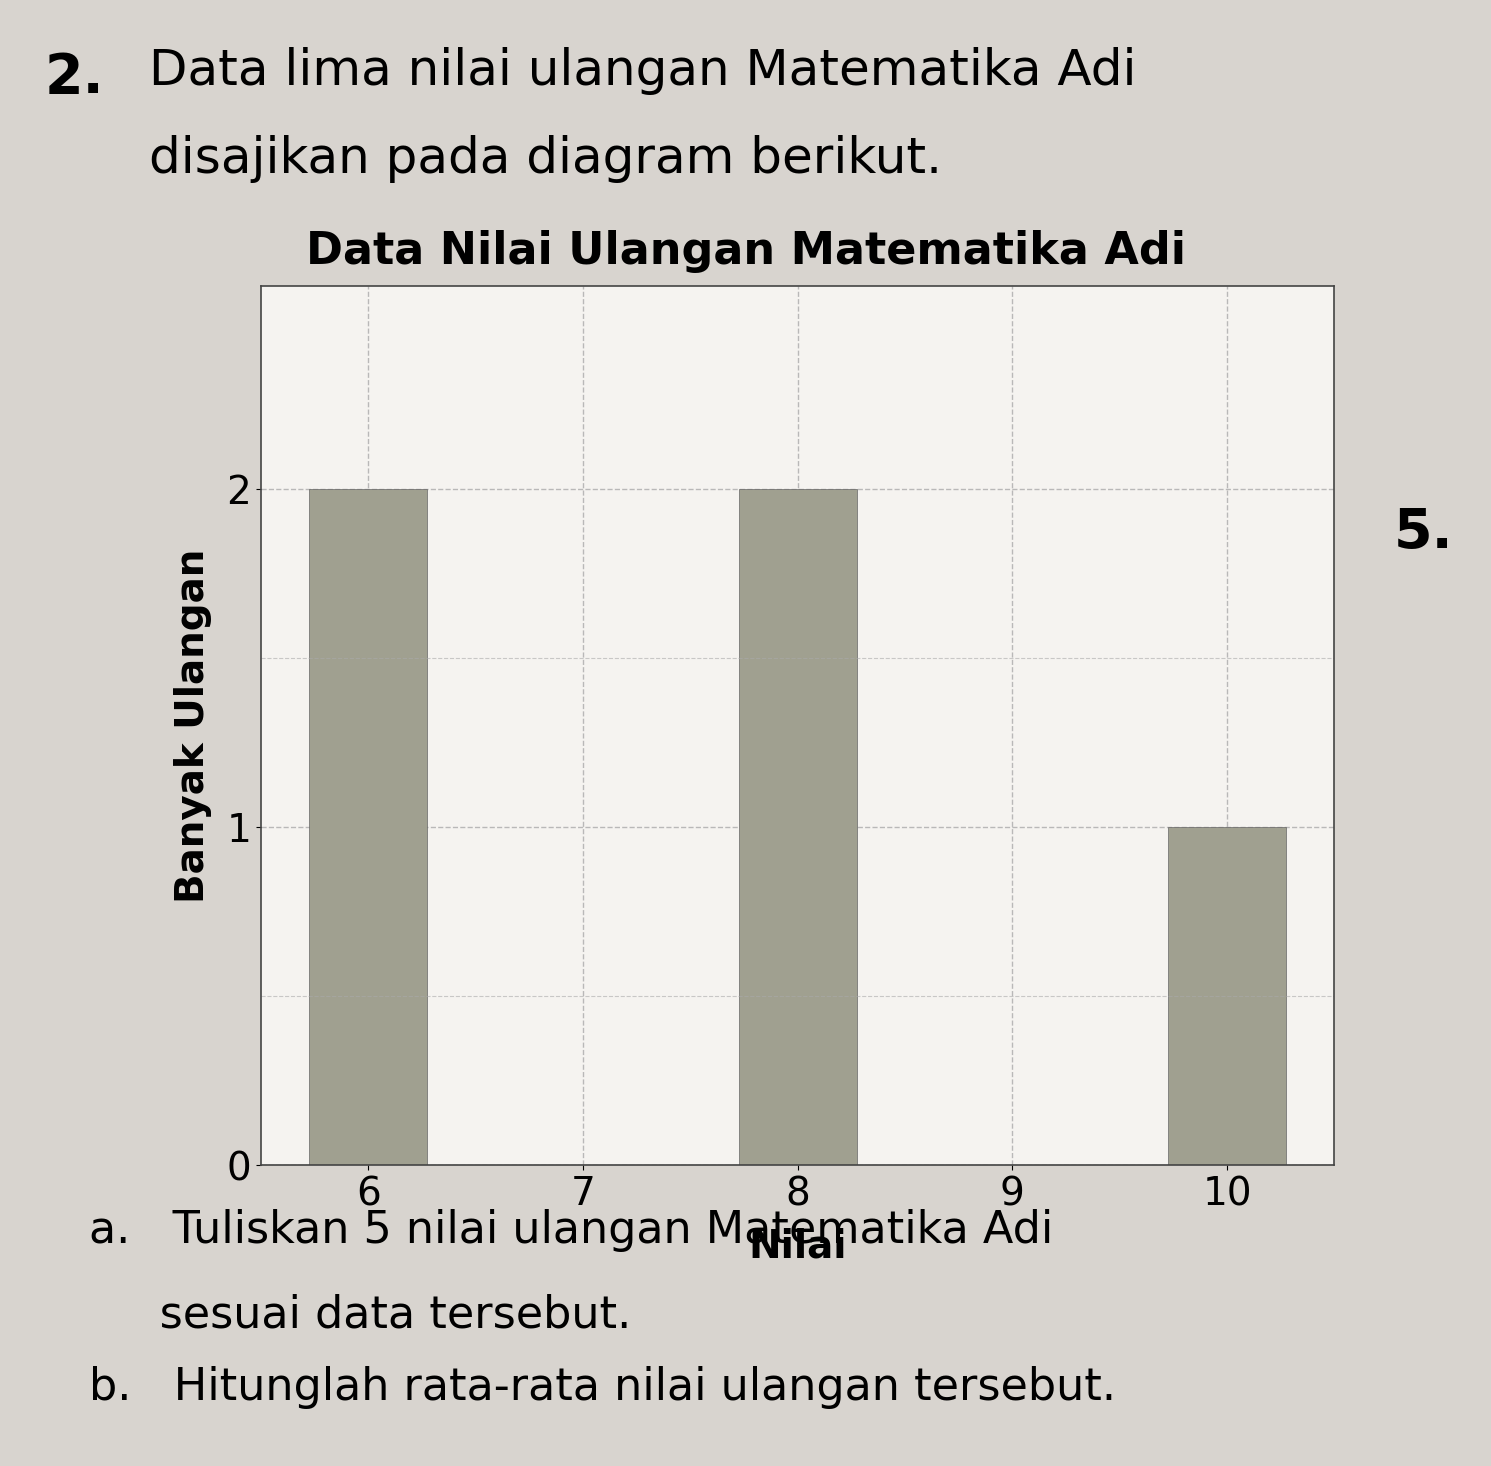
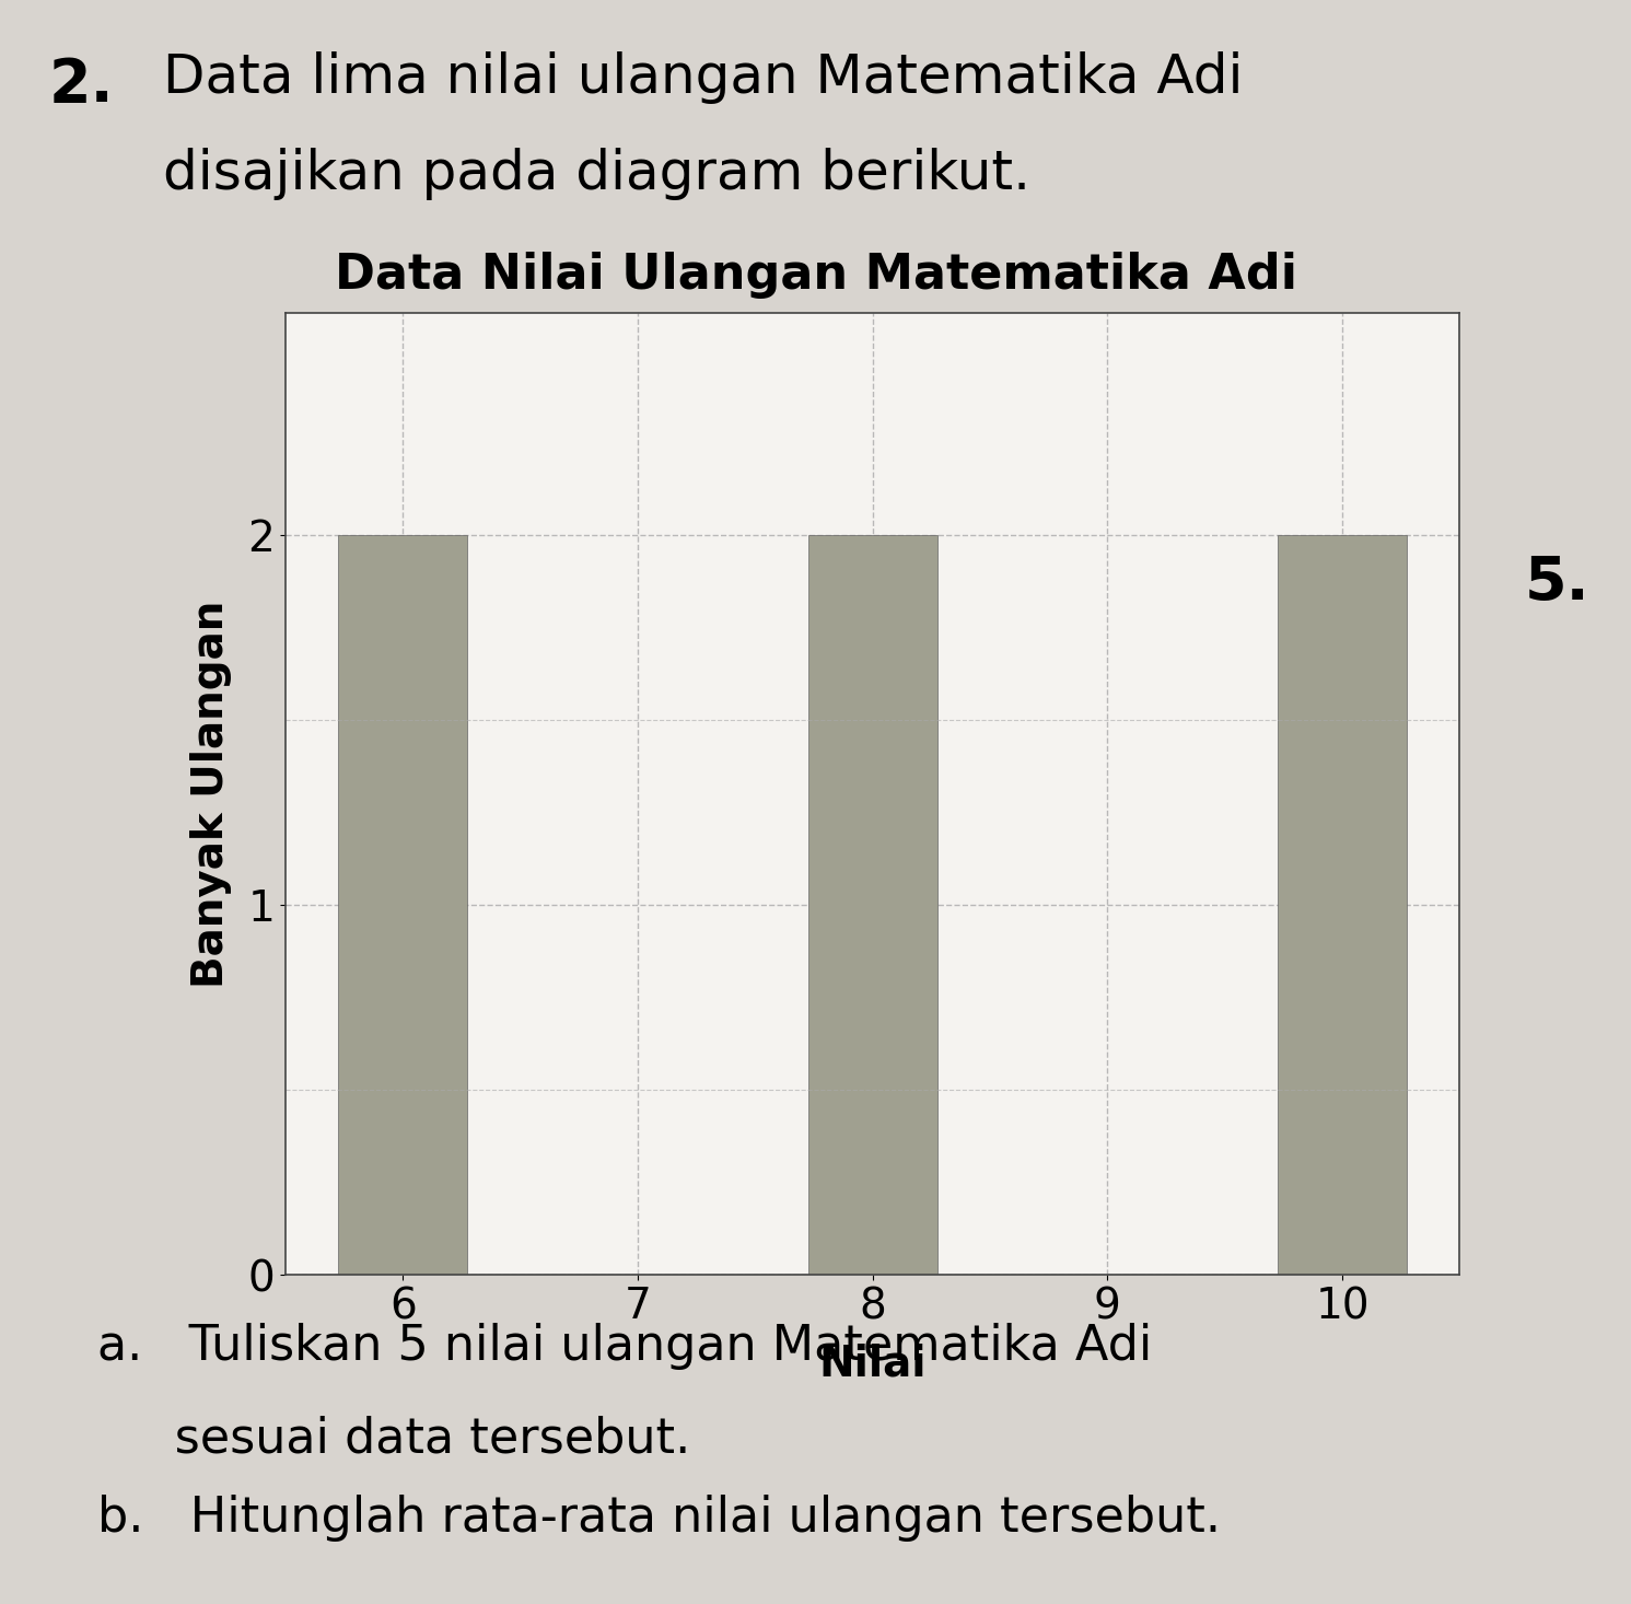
10: 1 -> 2
